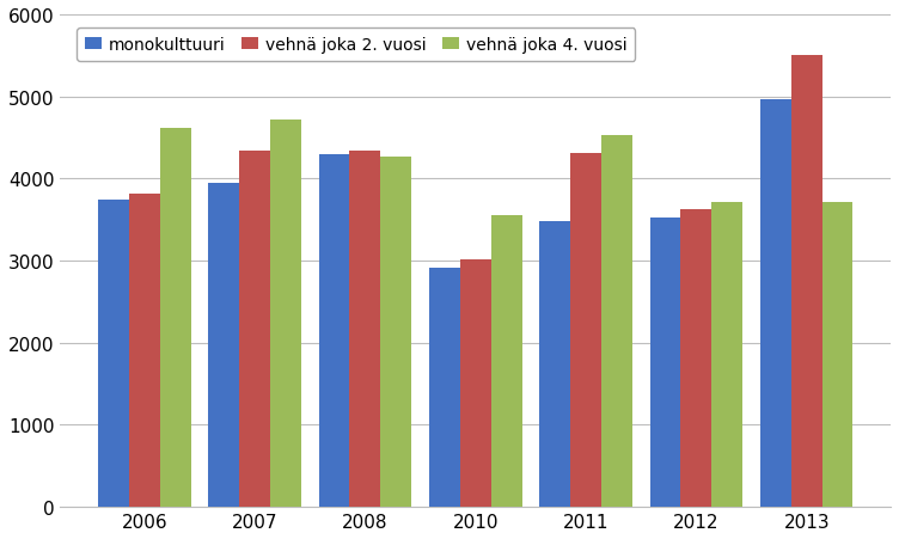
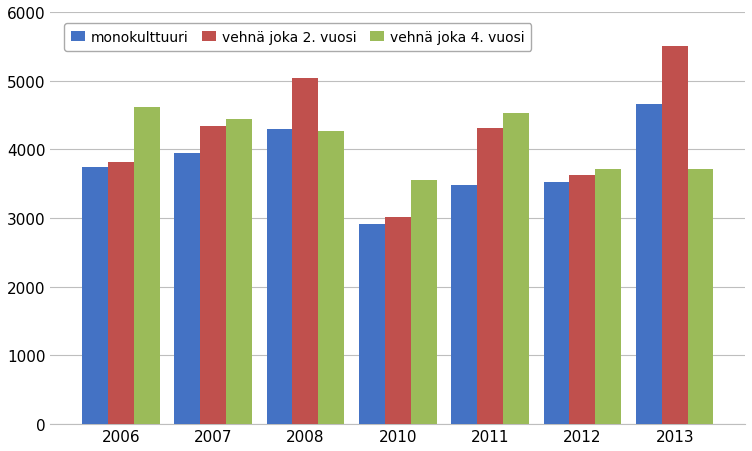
vehnä joka 4. vuosi/2007: 4720 -> 4440
vehnä joka 2. vuosi/2008: 4340 -> 5040
monokulttuuri/2013: 4960 -> 4660
